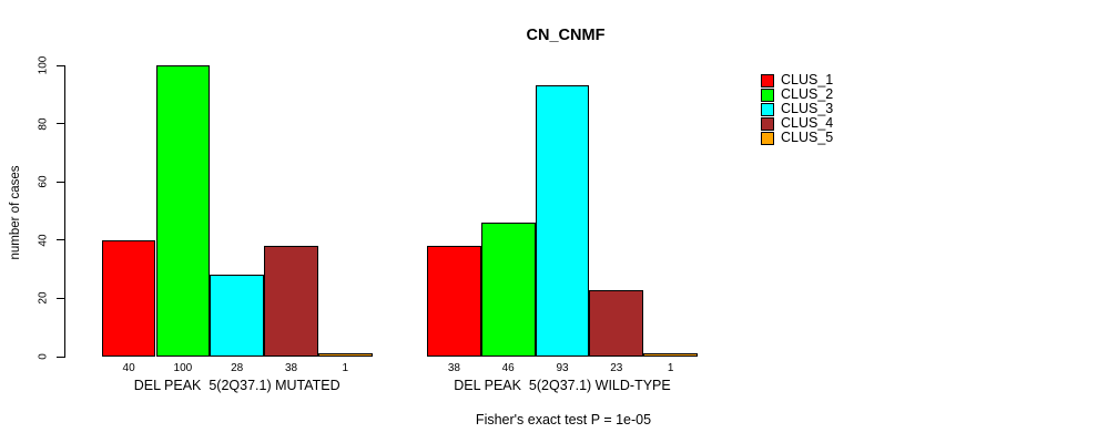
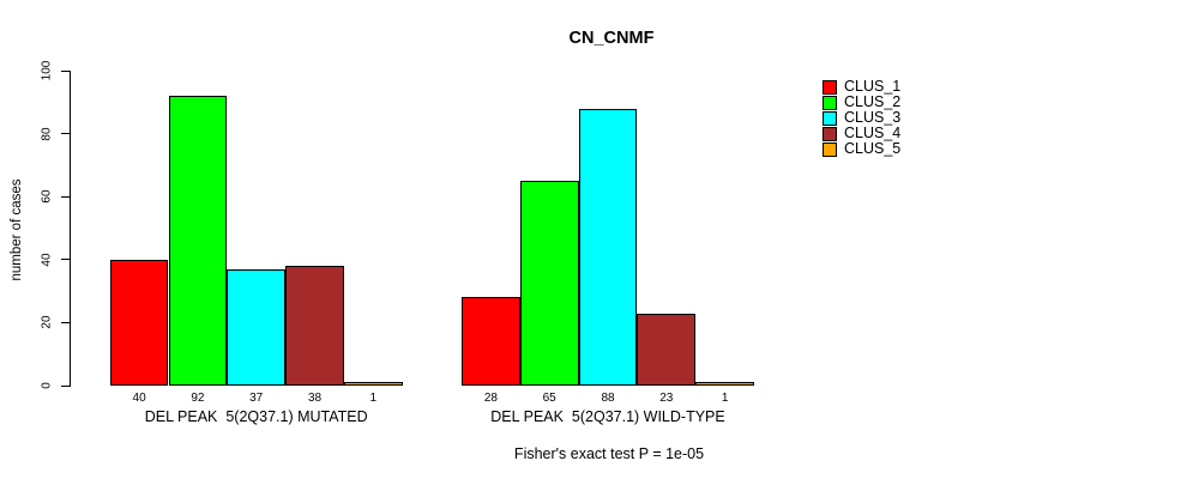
CLUS_2/DEL PEAK 5(2Q37.1) MUTATED: 100 -> 92
CLUS_3/DEL PEAK 5(2Q37.1) MUTATED: 28 -> 37
CLUS_1/DEL PEAK 5(2Q37.1) WILD-TYPE: 38 -> 28
CLUS_2/DEL PEAK 5(2Q37.1) WILD-TYPE: 46 -> 65
CLUS_3/DEL PEAK 5(2Q37.1) WILD-TYPE: 93 -> 88
